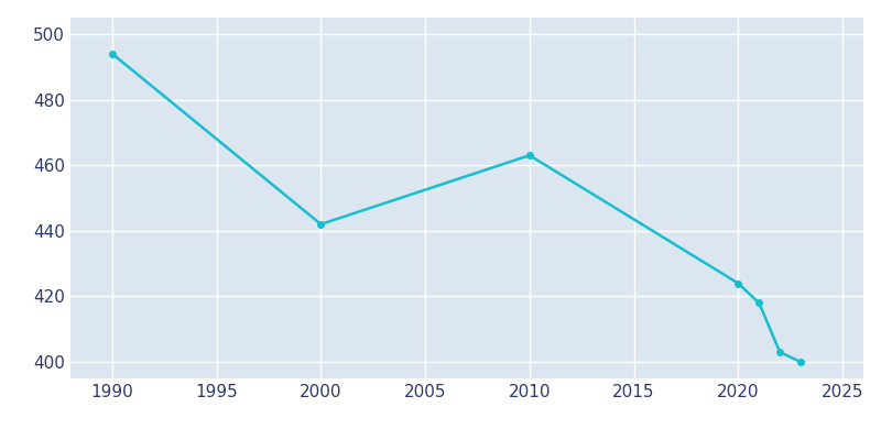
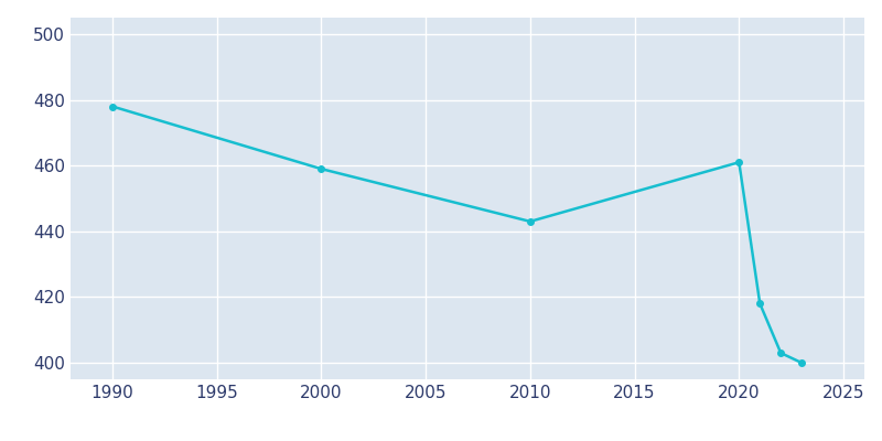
1990: 494 -> 478
2000: 442 -> 459
2010: 463 -> 443
2020: 424 -> 461
